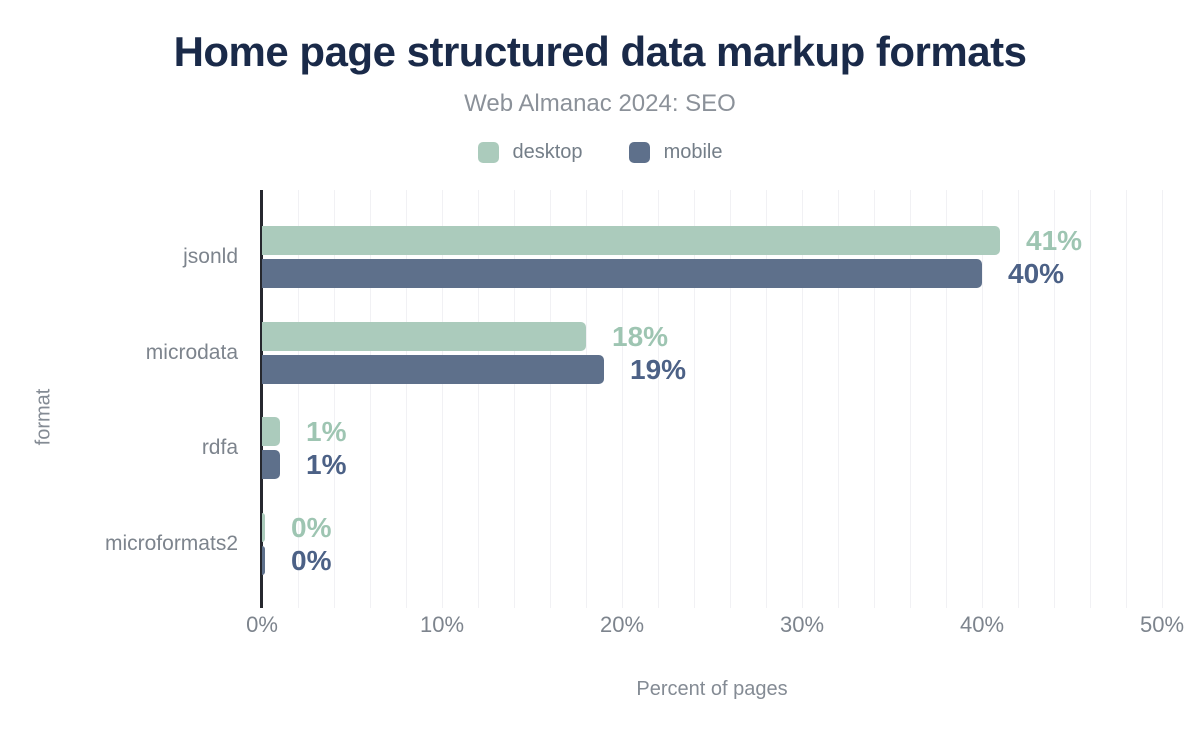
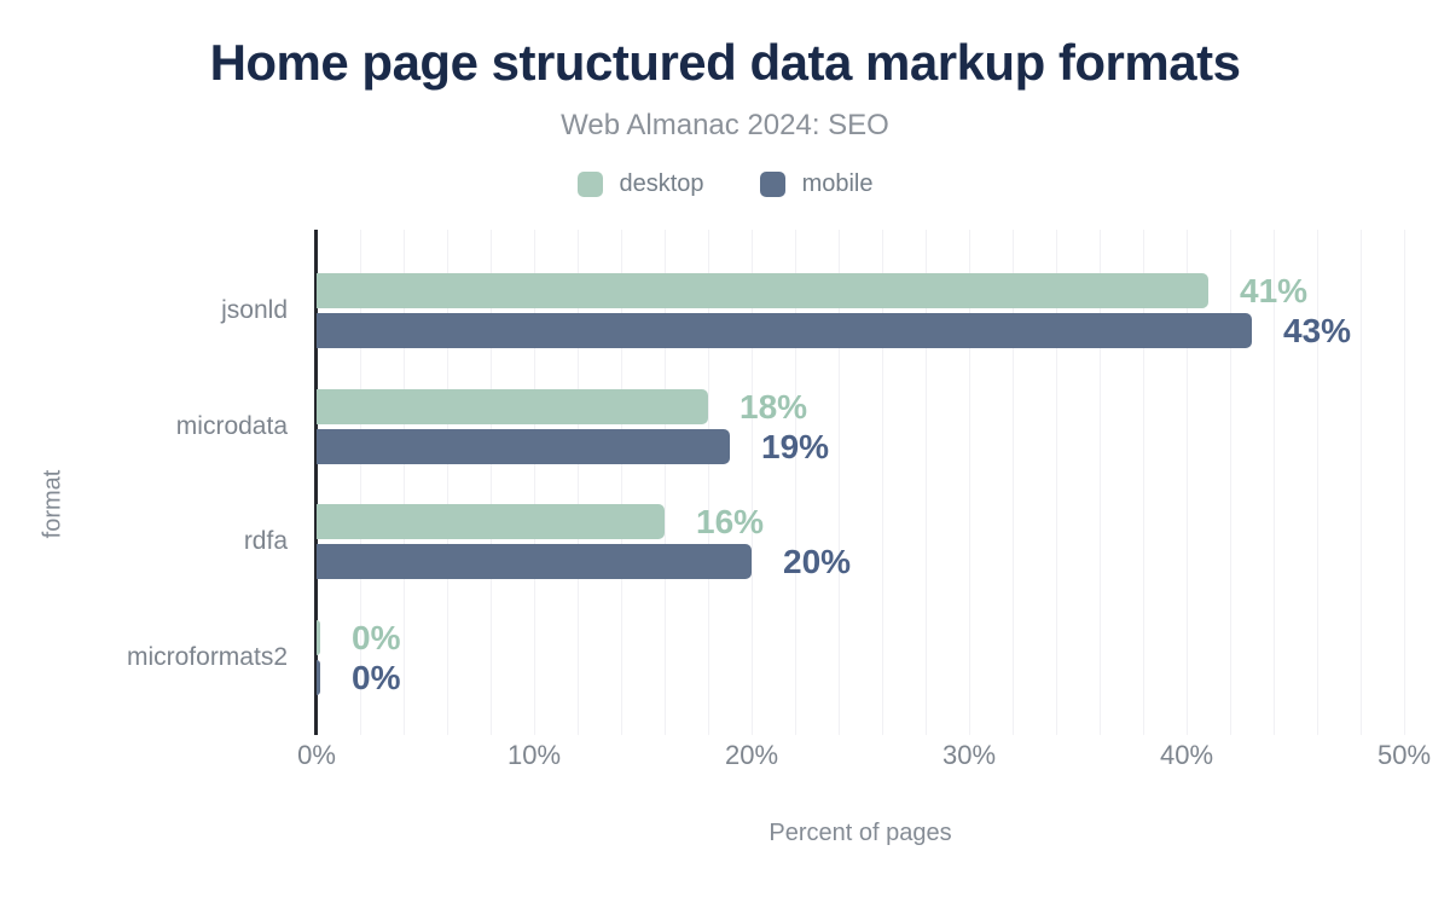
mobile/jsonld: 40% -> 43%
desktop/rdfa: 1% -> 16%
mobile/rdfa: 1% -> 20%
